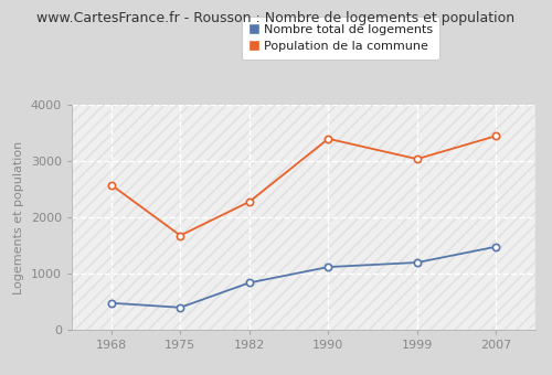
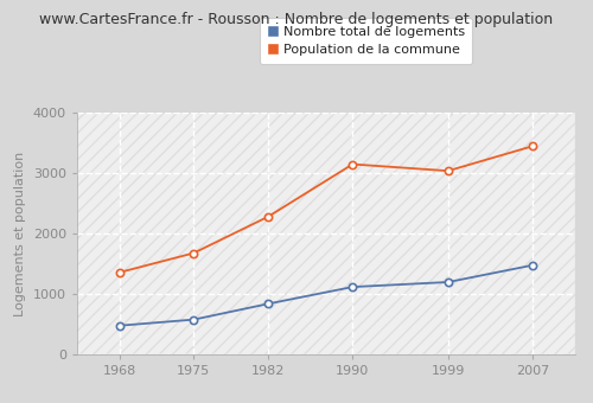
Population de la commune/1968: 2580 -> 1360
Nombre total de logements/1975: 400 -> 580
Population de la commune/1990: 3400 -> 3150
